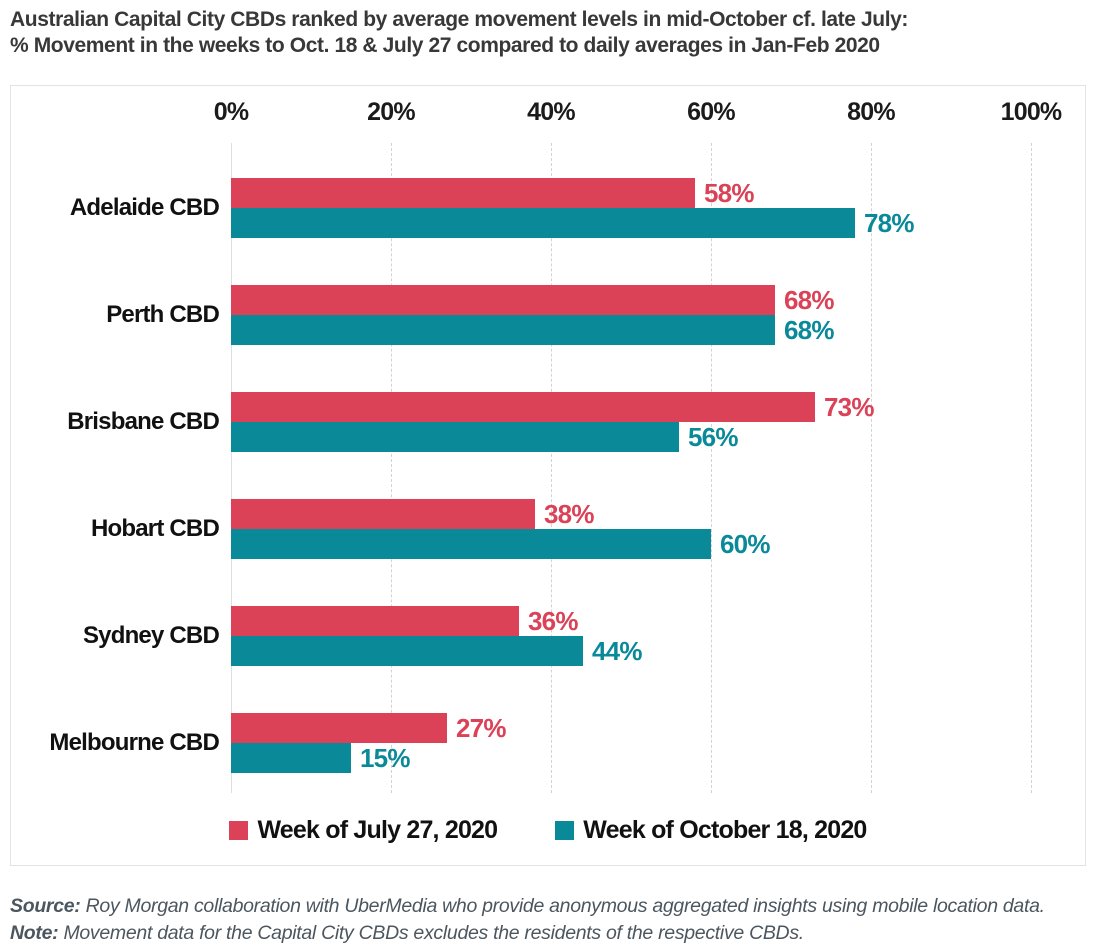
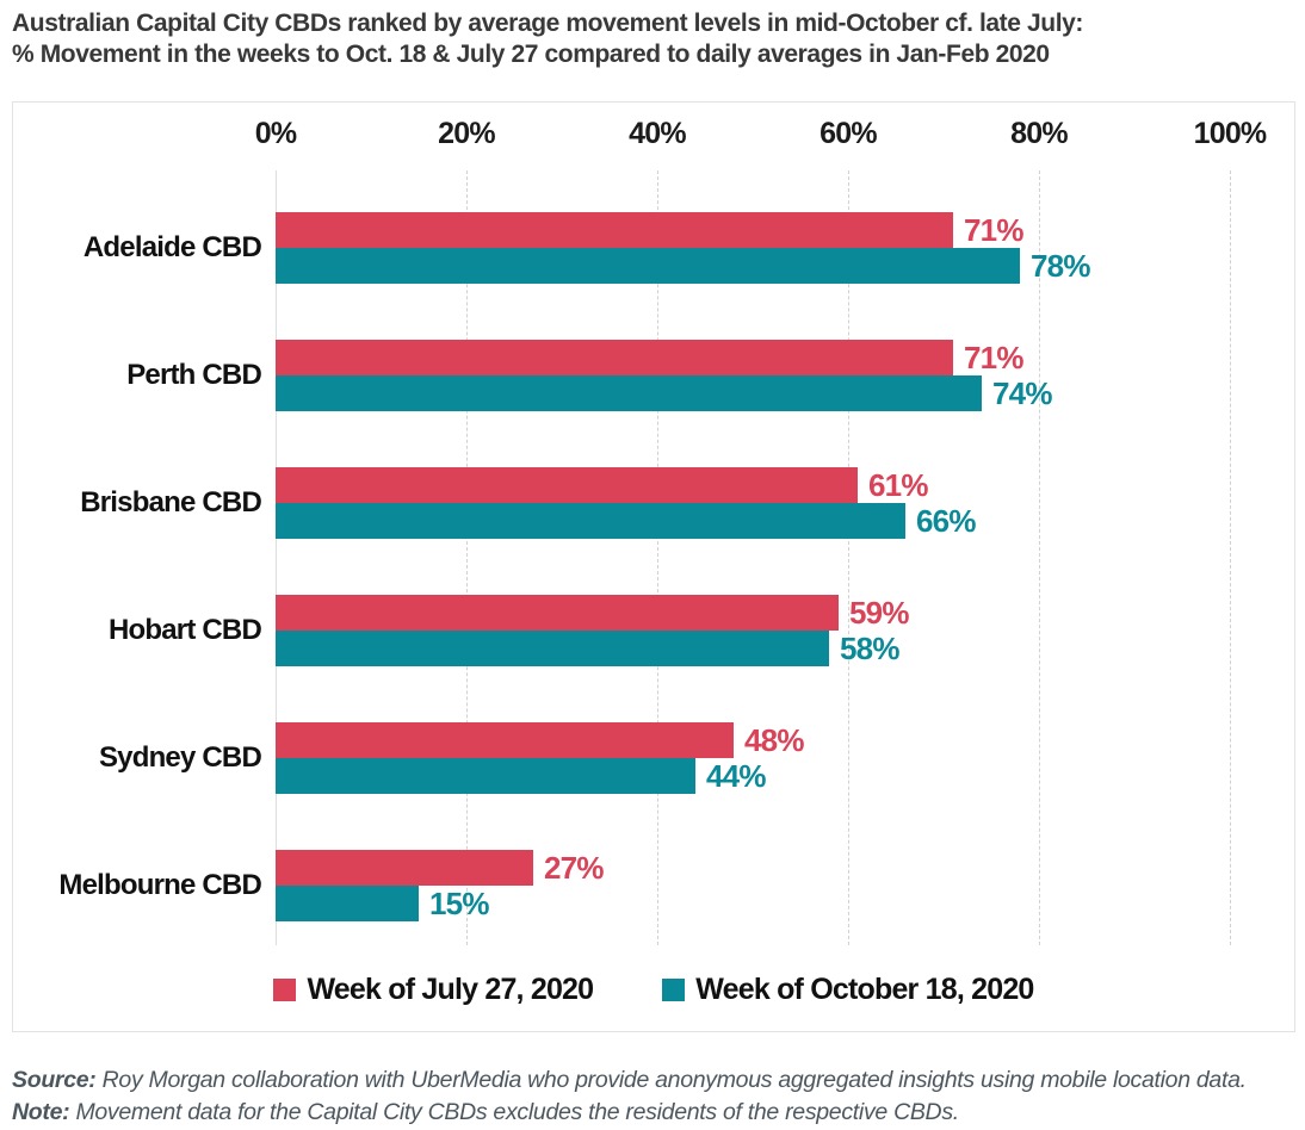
Week of July 27, 2020/Adelaide CBD: 58% -> 71%
Week of July 27, 2020/Perth CBD: 68% -> 71%
Week of October 18, 2020/Perth CBD: 68% -> 74%
Week of July 27, 2020/Brisbane CBD: 73% -> 61%
Week of October 18, 2020/Brisbane CBD: 56% -> 66%
Week of July 27, 2020/Hobart CBD: 38% -> 59%
Week of October 18, 2020/Hobart CBD: 60% -> 58%
Week of July 27, 2020/Sydney CBD: 36% -> 48%
